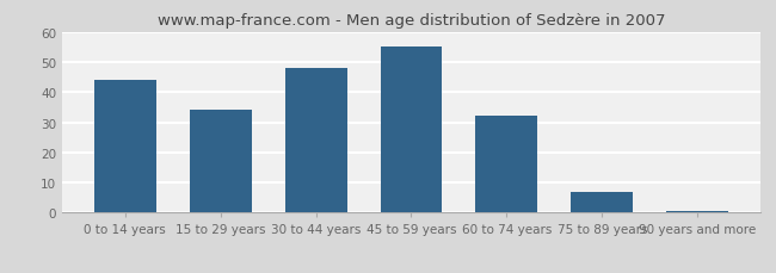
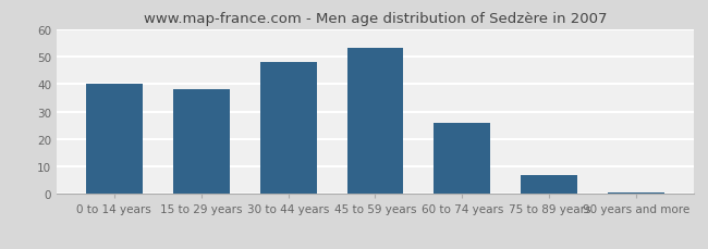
0 to 14 years: 44.0 -> 40.0
15 to 29 years: 34.0 -> 38.0
45 to 59 years: 55.0 -> 53.0
60 to 74 years: 32.0 -> 26.0
